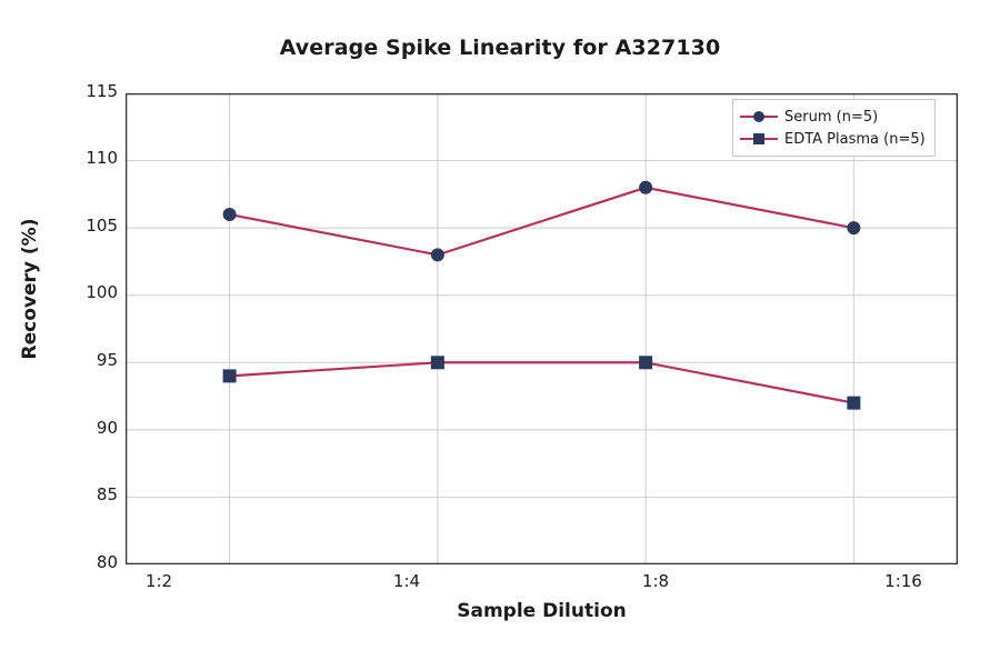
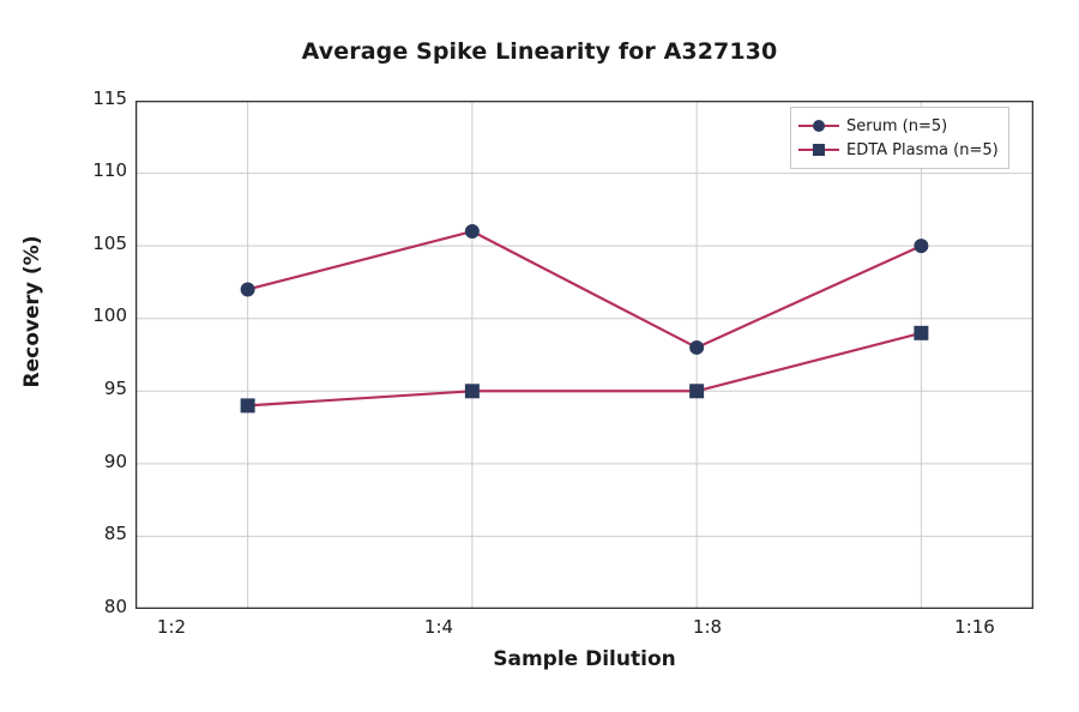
Serum (n=5)/1:2: 106 -> 102
Serum (n=5)/1:4: 103 -> 106
Serum (n=5)/1:8: 108 -> 98
EDTA Plasma (n=5)/1:16: 92 -> 99
